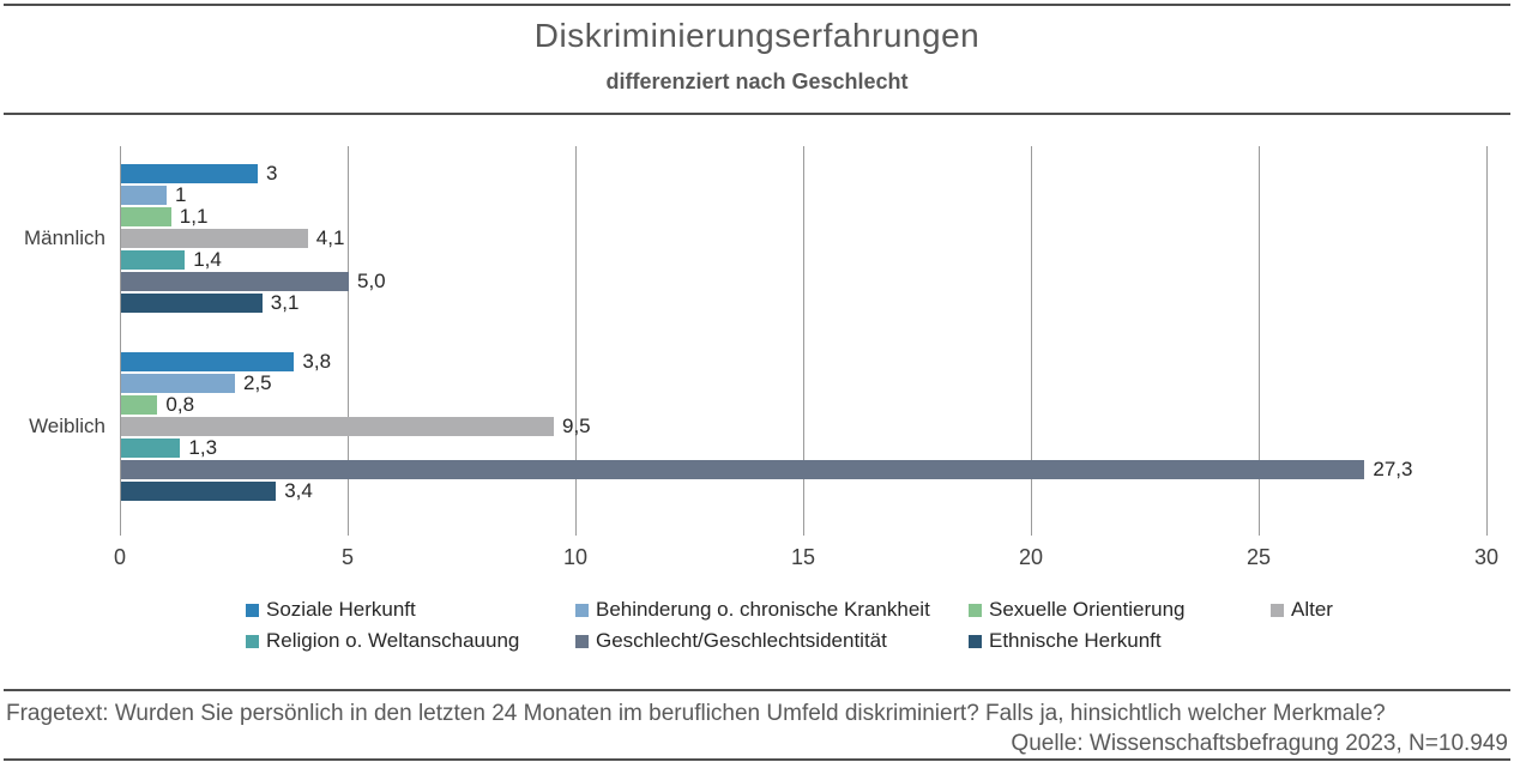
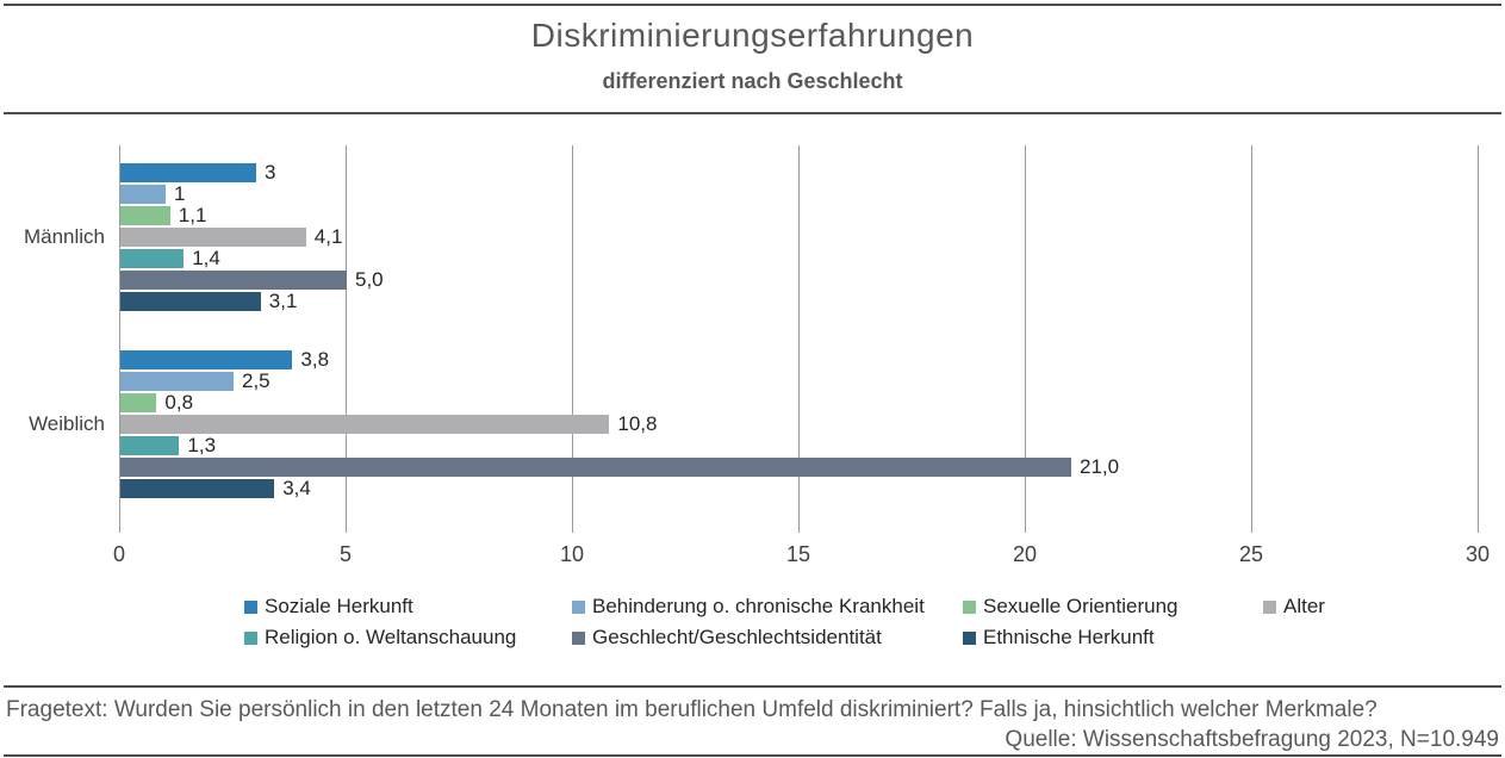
Alter/Weiblich: 9,5 -> 10,8
Geschlecht/Geschlechtsidentität/Weiblich: 27,3 -> 21,0
